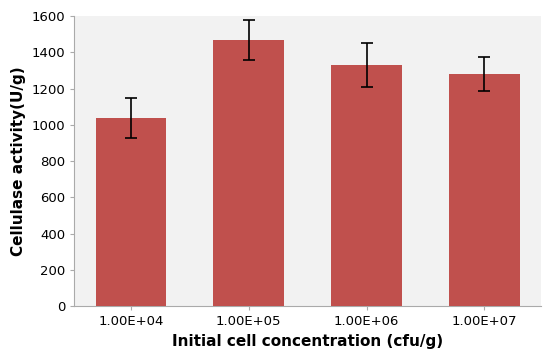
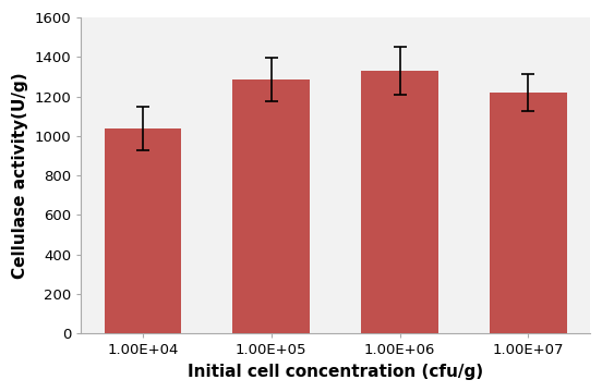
1.00E+05: 1470 -> 1280
1.00E+07: 1280 -> 1220
